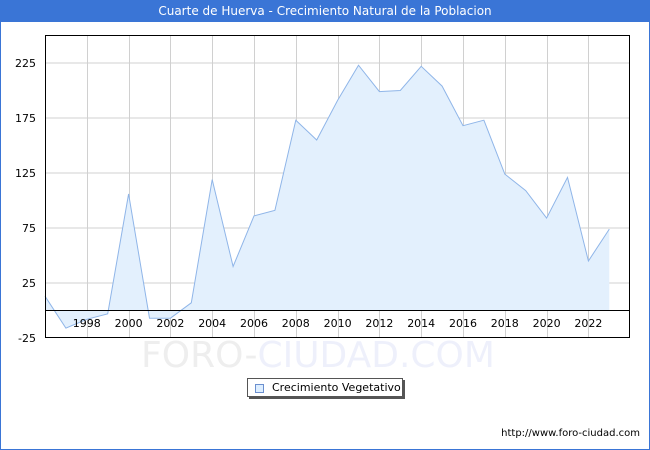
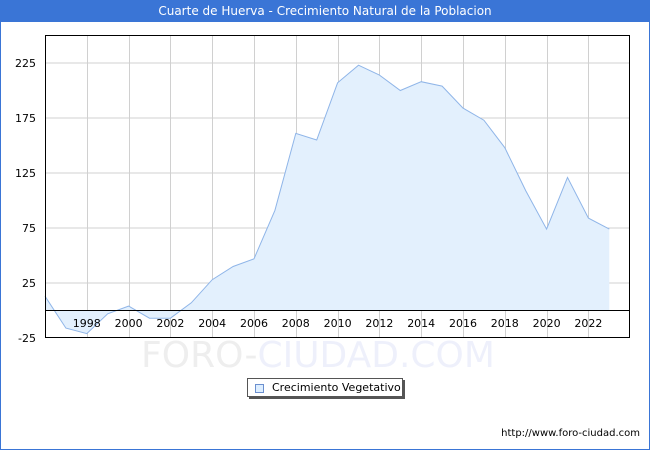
1998: -8 -> -21
2000: 106 -> 4
2004: 119 -> 28
2006: 86 -> 47
2008: 173 -> 161
2010: 191 -> 207
2012: 199 -> 214
2014: 222 -> 208
2016: 168 -> 184
2018: 124 -> 148
2020: 84 -> 74
2022: 45 -> 84
